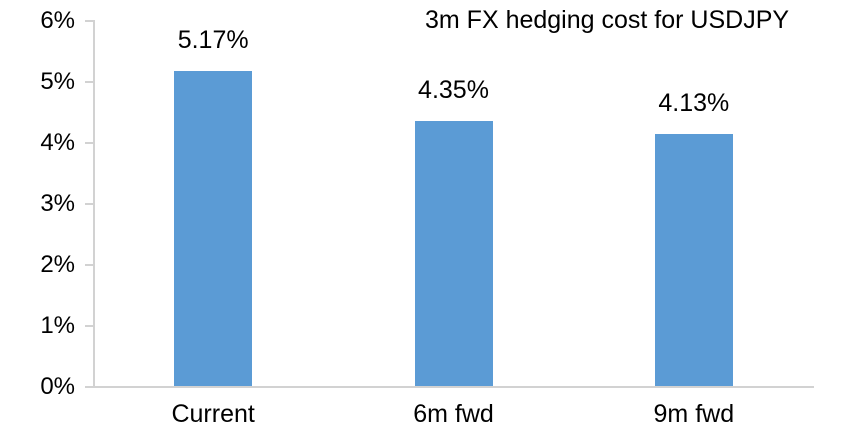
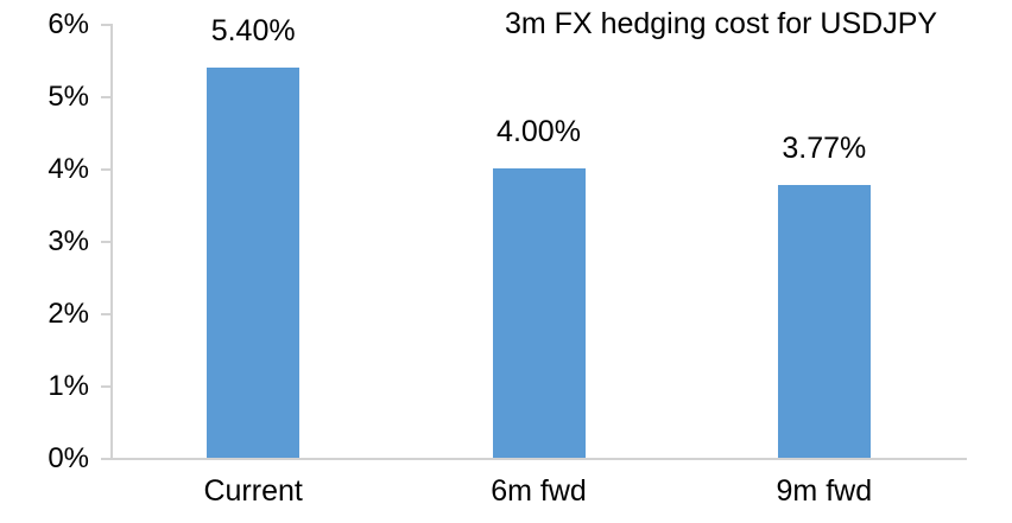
Current: 5.17% -> 5.40%
6m fwd: 4.35% -> 4.00%
9m fwd: 4.13% -> 3.77%
